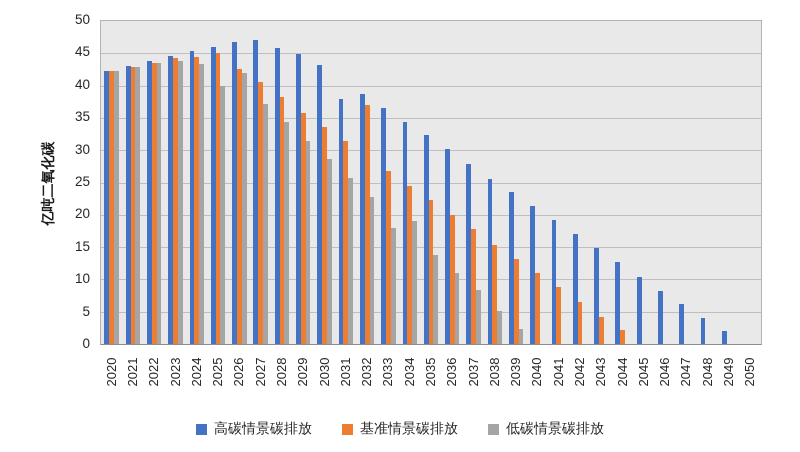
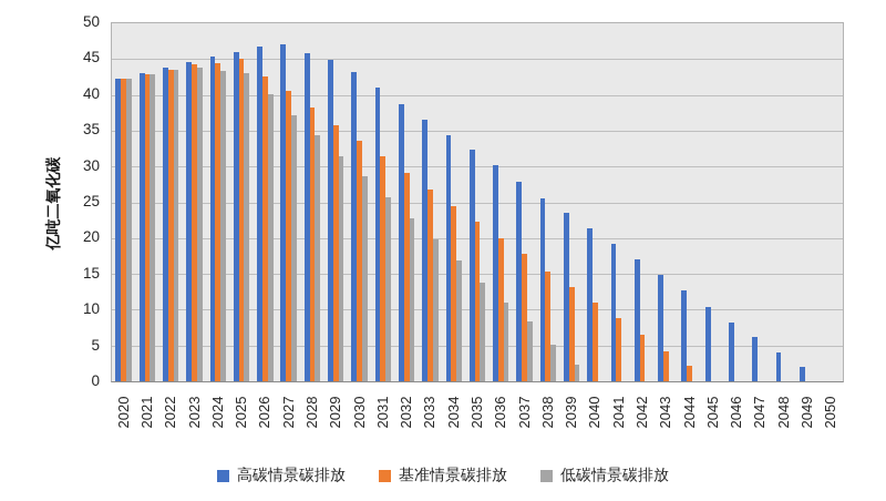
低碳情景碳排放/2025: 40 -> 43
低碳情景碳排放/2026: 42 -> 40
高碳情景碳排放/2031: 38 -> 41
基准情景碳排放/2032: 37 -> 29
低碳情景碳排放/2033: 18 -> 20
低碳情景碳排放/2034: 19 -> 17
